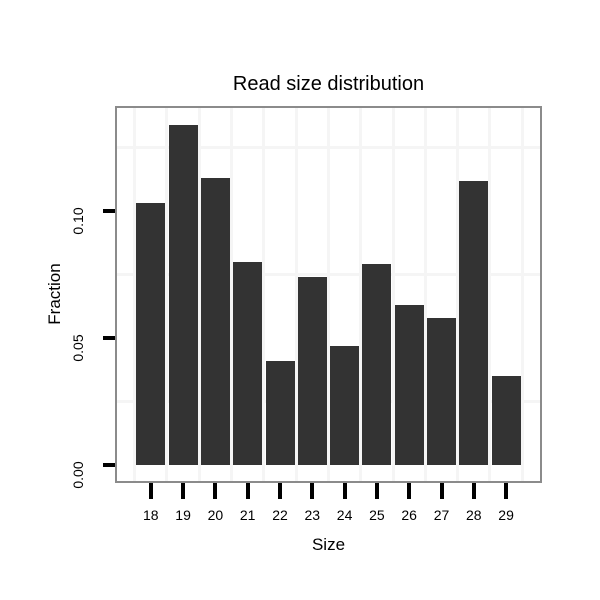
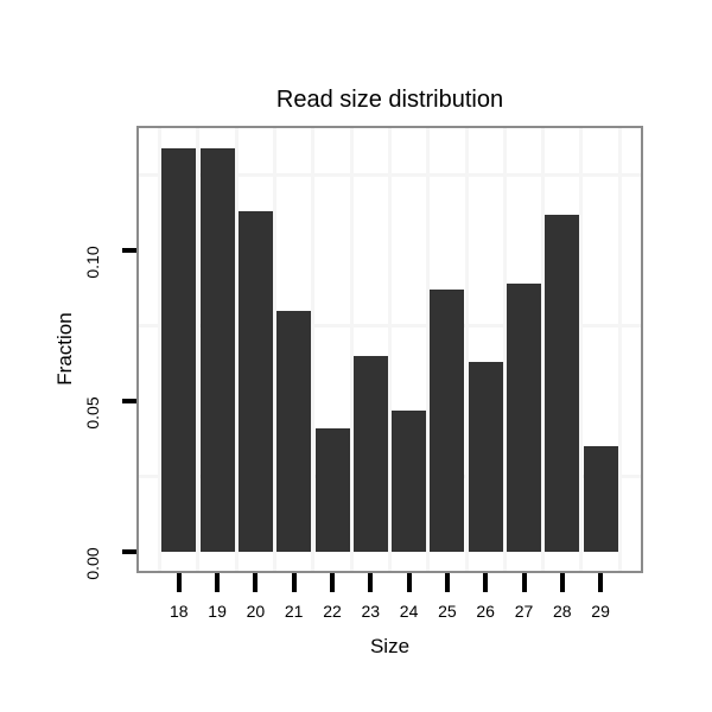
18: 0.103 -> 0.134
23: 0.074 -> 0.065
25: 0.079 -> 0.087
27: 0.058 -> 0.089
